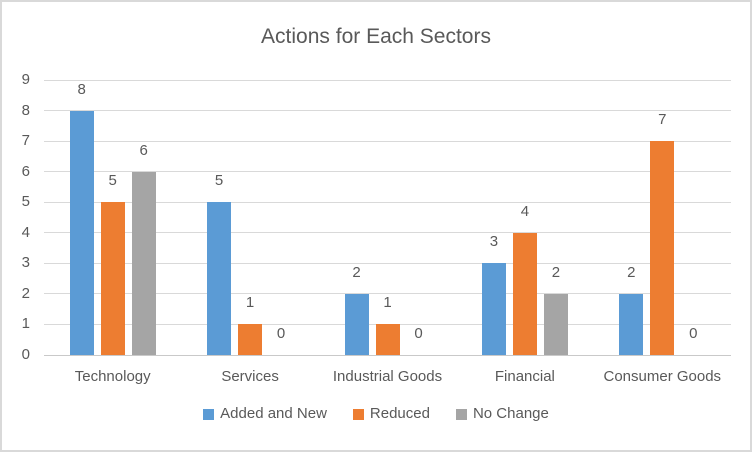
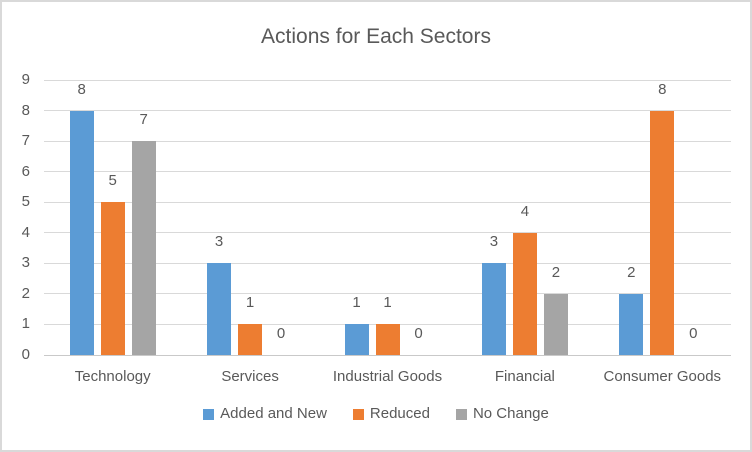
No Change/Technology: 6 -> 7
Added and New/Services: 5 -> 3
Added and New/Industrial Goods: 2 -> 1
Reduced/Consumer Goods: 7 -> 8
